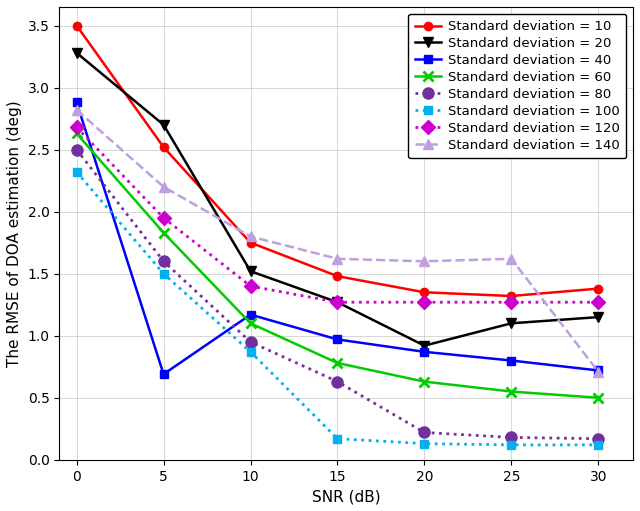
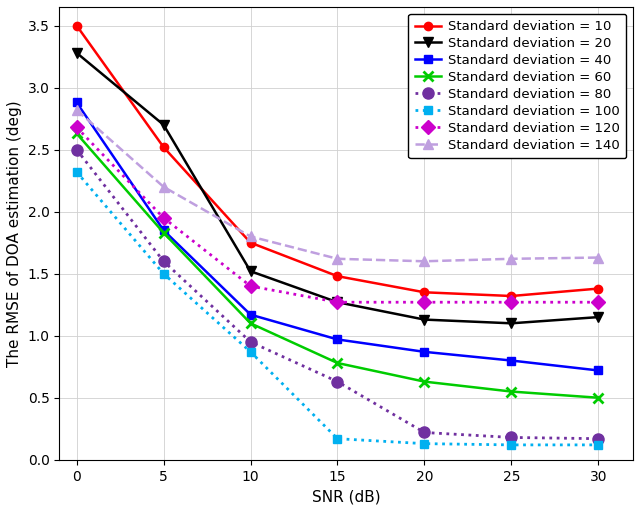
Standard deviation = 40/5: 0.69 -> 1.85
Standard deviation = 20/20: 0.92 -> 1.13
Standard deviation = 140/30: 0.71 -> 1.63
